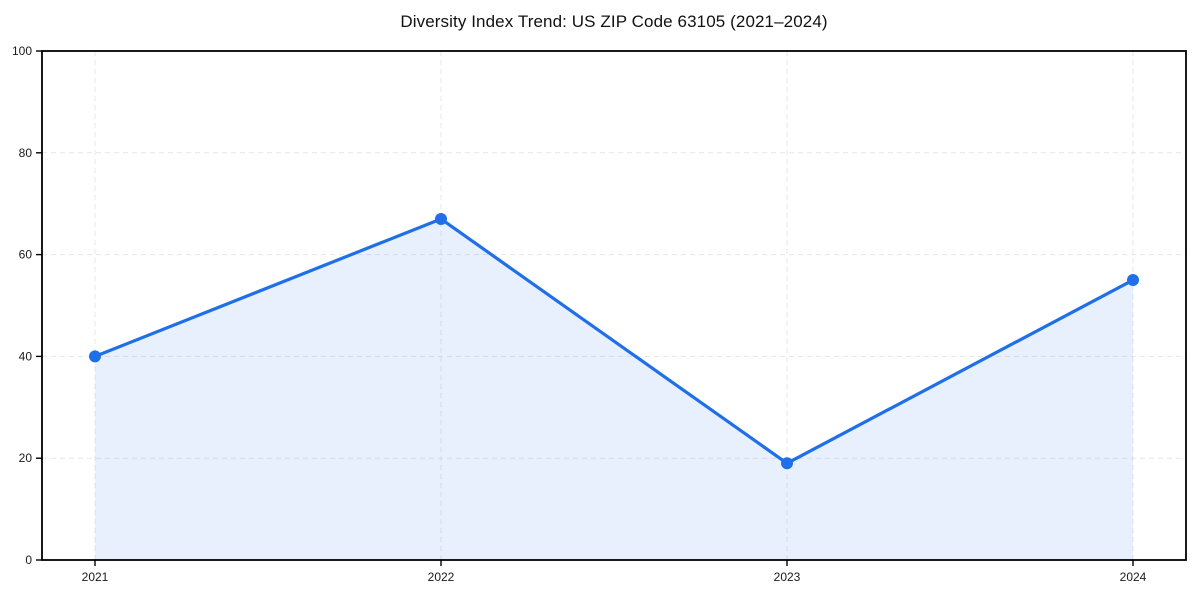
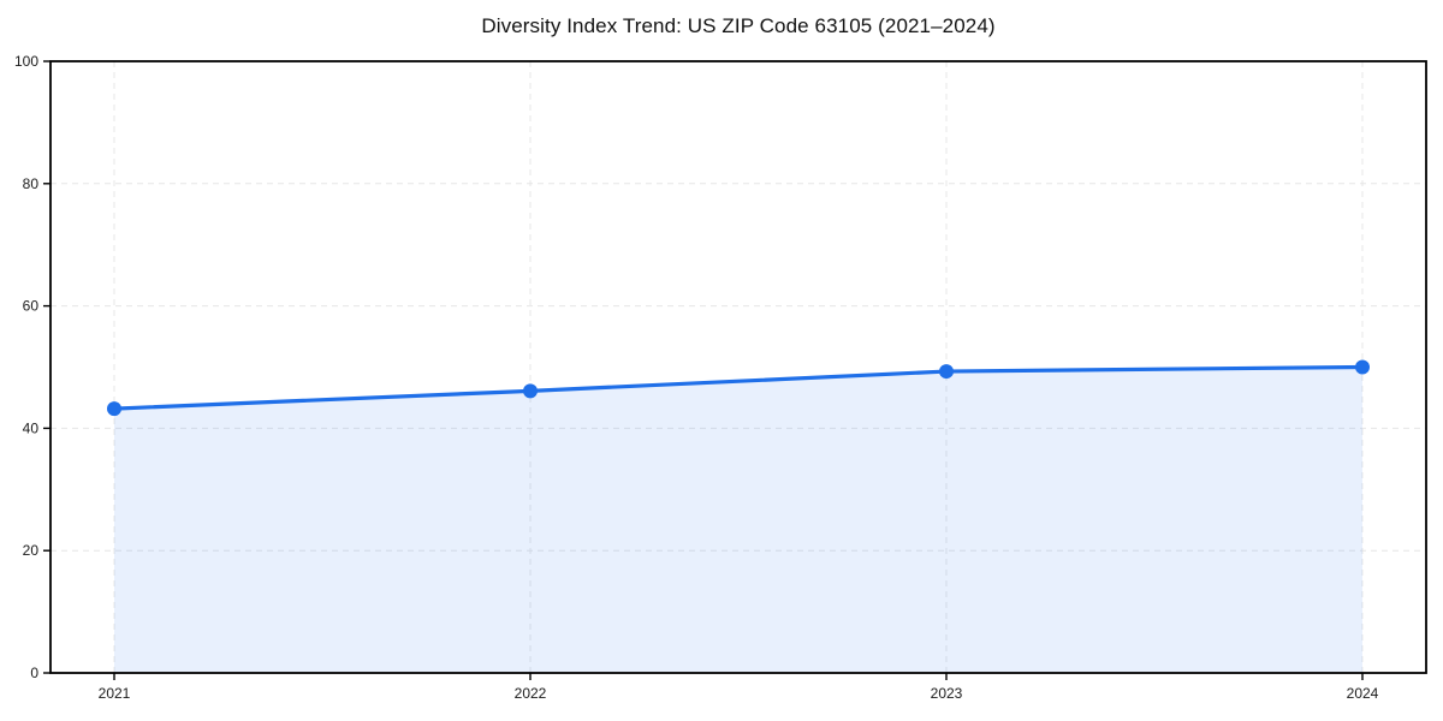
2021: 40 -> 43
2022: 67 -> 46
2023: 19 -> 49
2024: 55 -> 50
